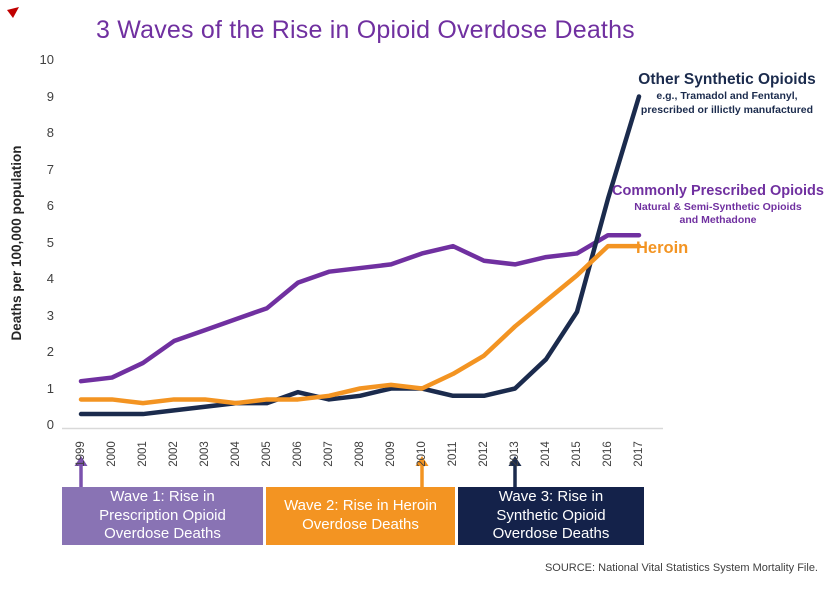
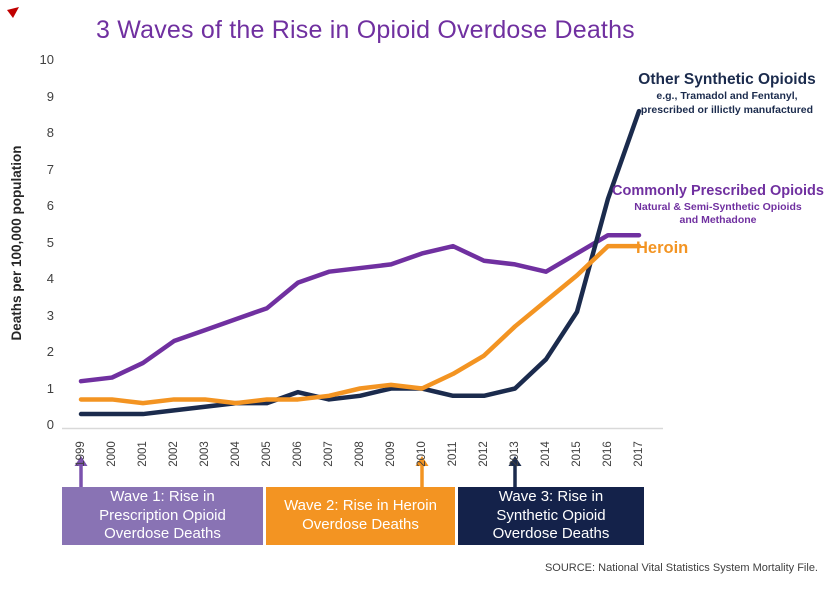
Commonly Prescribed Opioids/2014: 4.6 -> 4.2
Other Synthetic Opioids/2017: 9.0 -> 8.6
